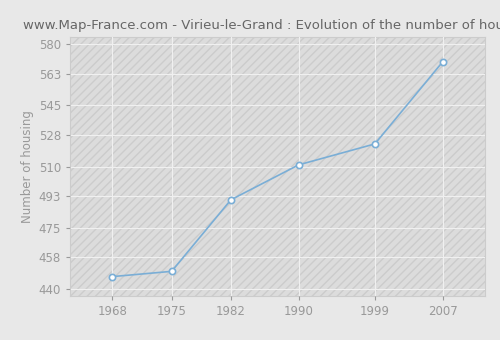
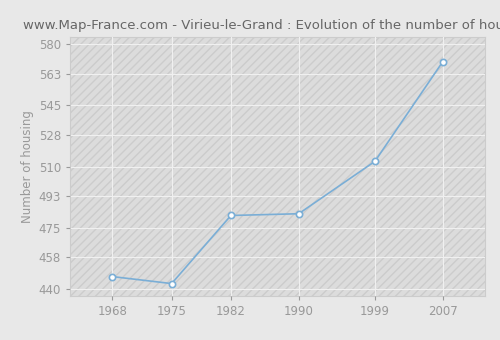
1975: 450 -> 443
1982: 491 -> 482
1990: 511 -> 483
1999: 523 -> 513
